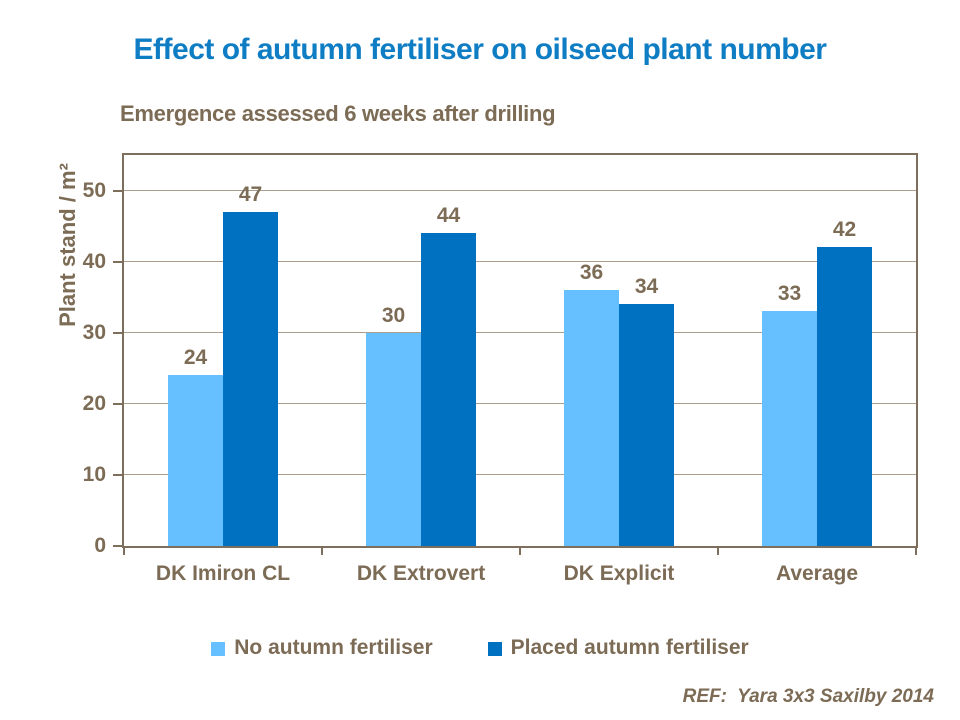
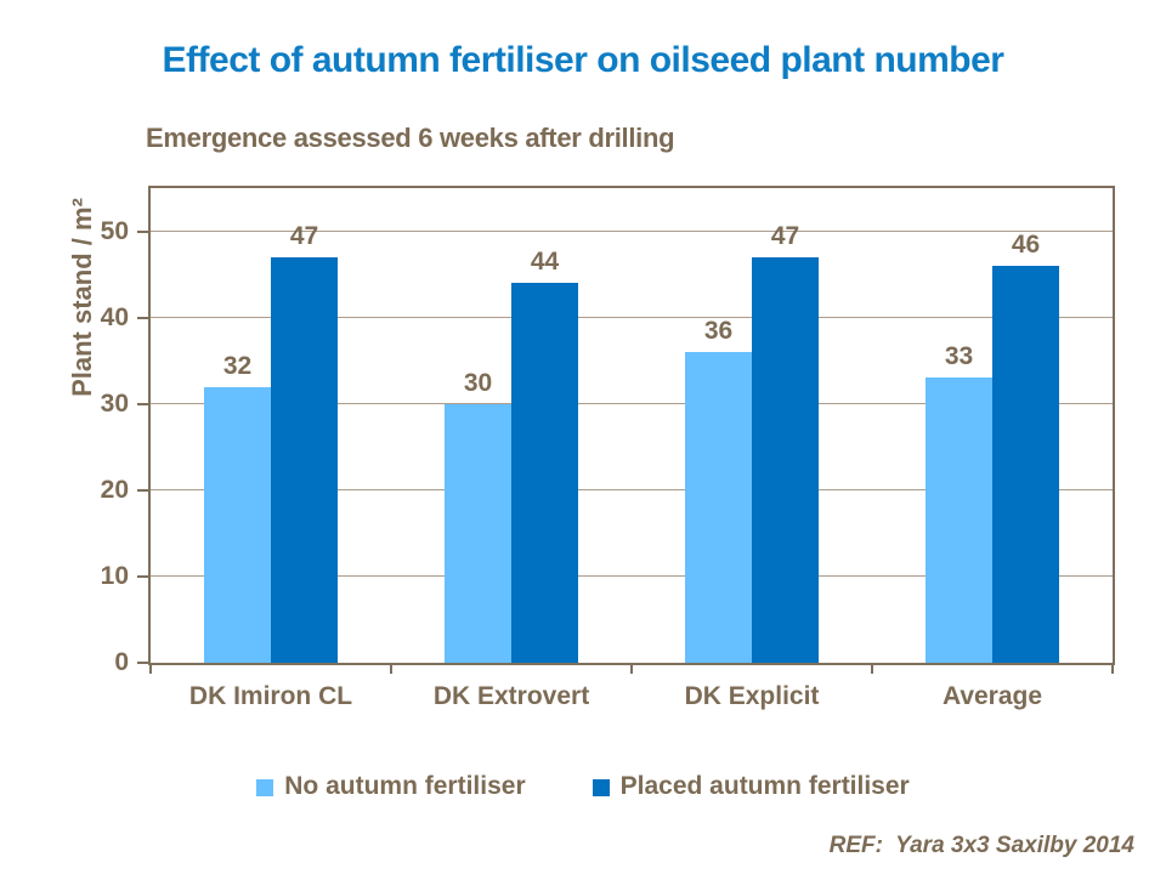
No autumn fertiliser/DK Imiron CL: 24 -> 32
Placed autumn fertiliser/DK Explicit: 34 -> 47
Placed autumn fertiliser/Average: 42 -> 46
